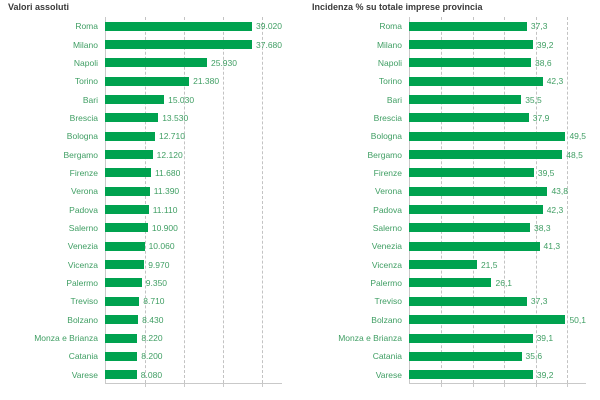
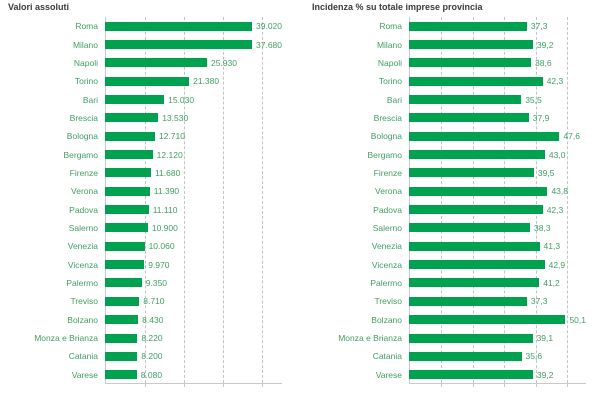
Incidenza % su totale imprese provincia/Bologna: 49,5 -> 47,6
Incidenza % su totale imprese provincia/Bergamo: 48,5 -> 43,0
Incidenza % su totale imprese provincia/Vicenza: 21,5 -> 42,9
Incidenza % su totale imprese provincia/Palermo: 26,1 -> 41,2
